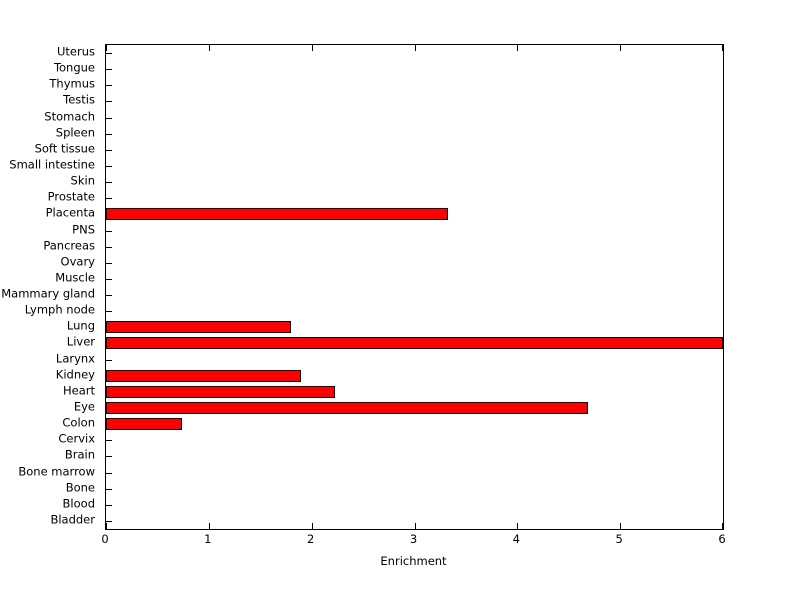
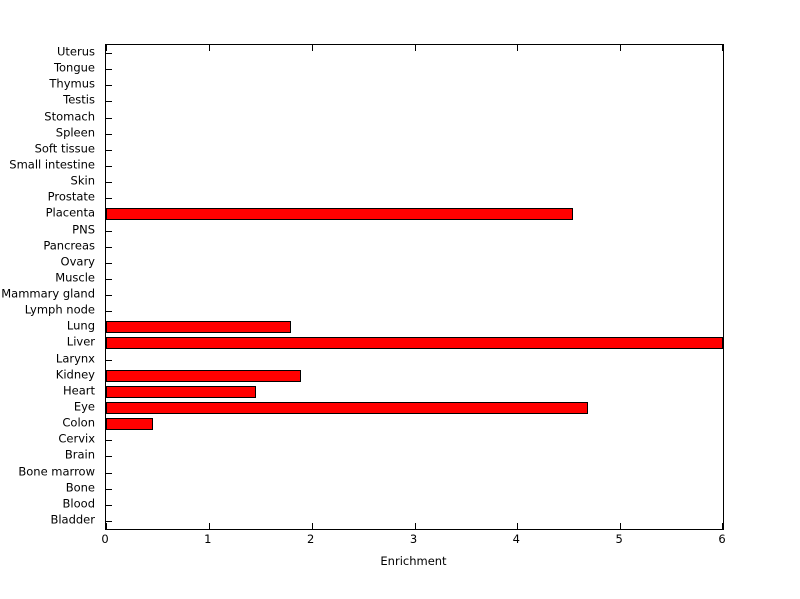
Placenta: 3.33 -> 4.54
Heart: 2.23 -> 1.46
Colon: 0.74 -> 0.46
